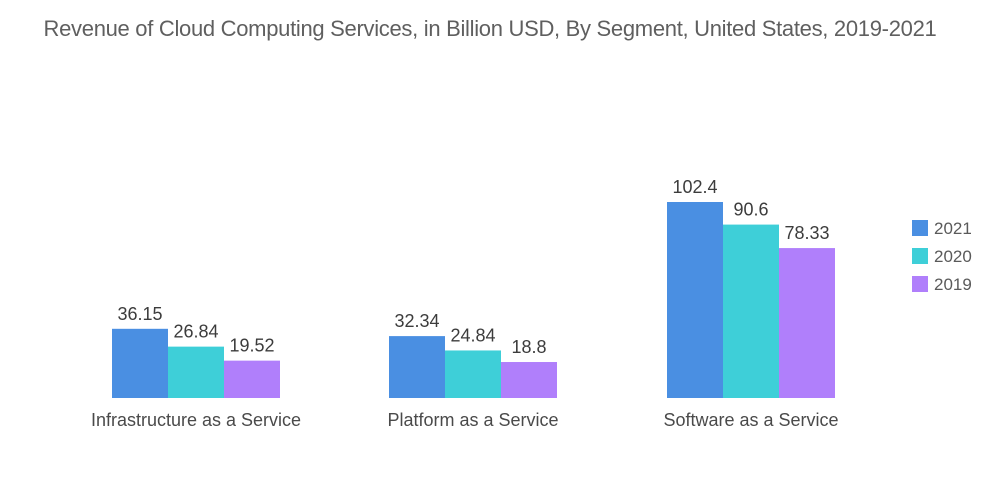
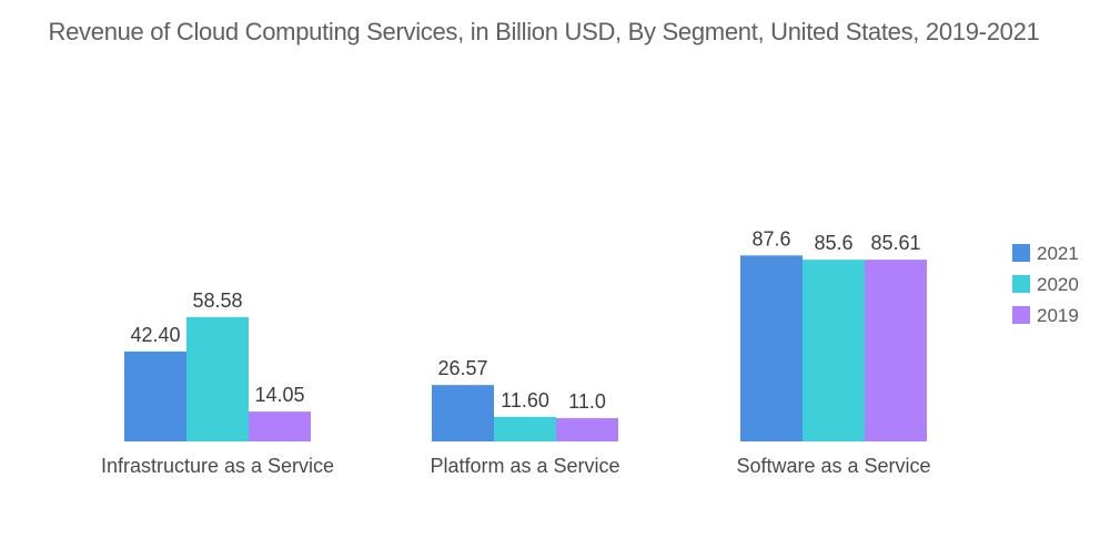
2021/Infrastructure as a Service: 36.15 -> 42.40
2020/Infrastructure as a Service: 26.84 -> 58.58
2019/Infrastructure as a Service: 19.52 -> 14.05
2021/Platform as a Service: 32.34 -> 26.57
2020/Platform as a Service: 24.84 -> 11.60
2019/Platform as a Service: 18.8 -> 11.0
2021/Software as a Service: 102.4 -> 87.6
2020/Software as a Service: 90.6 -> 85.6
2019/Software as a Service: 78.33 -> 85.61
